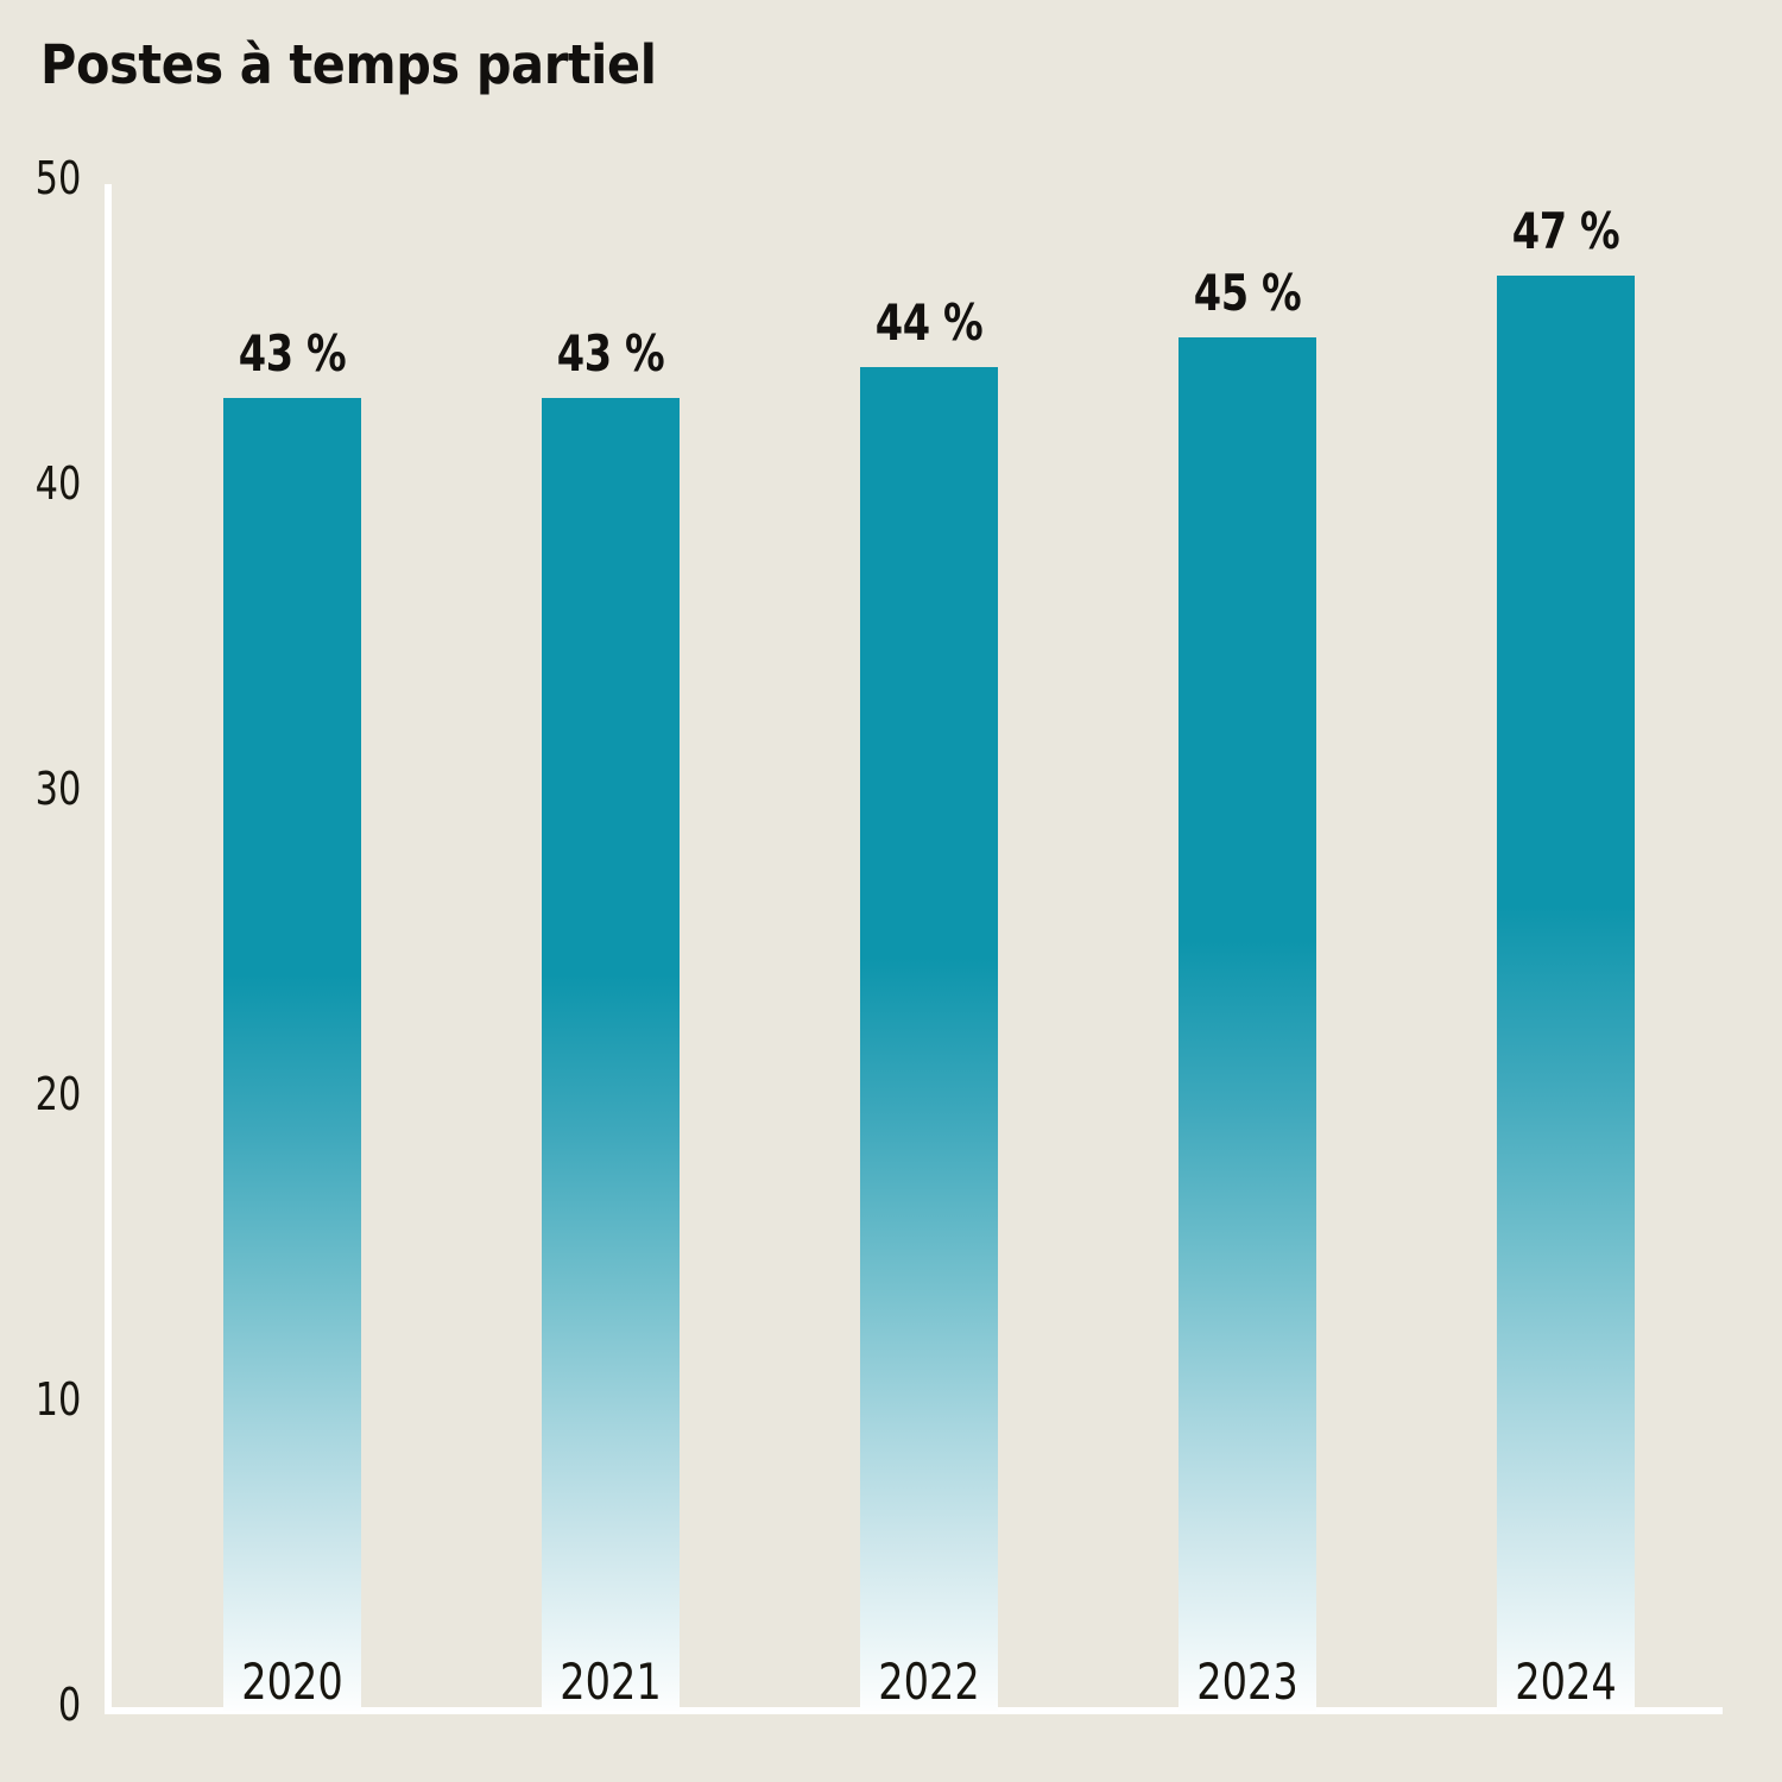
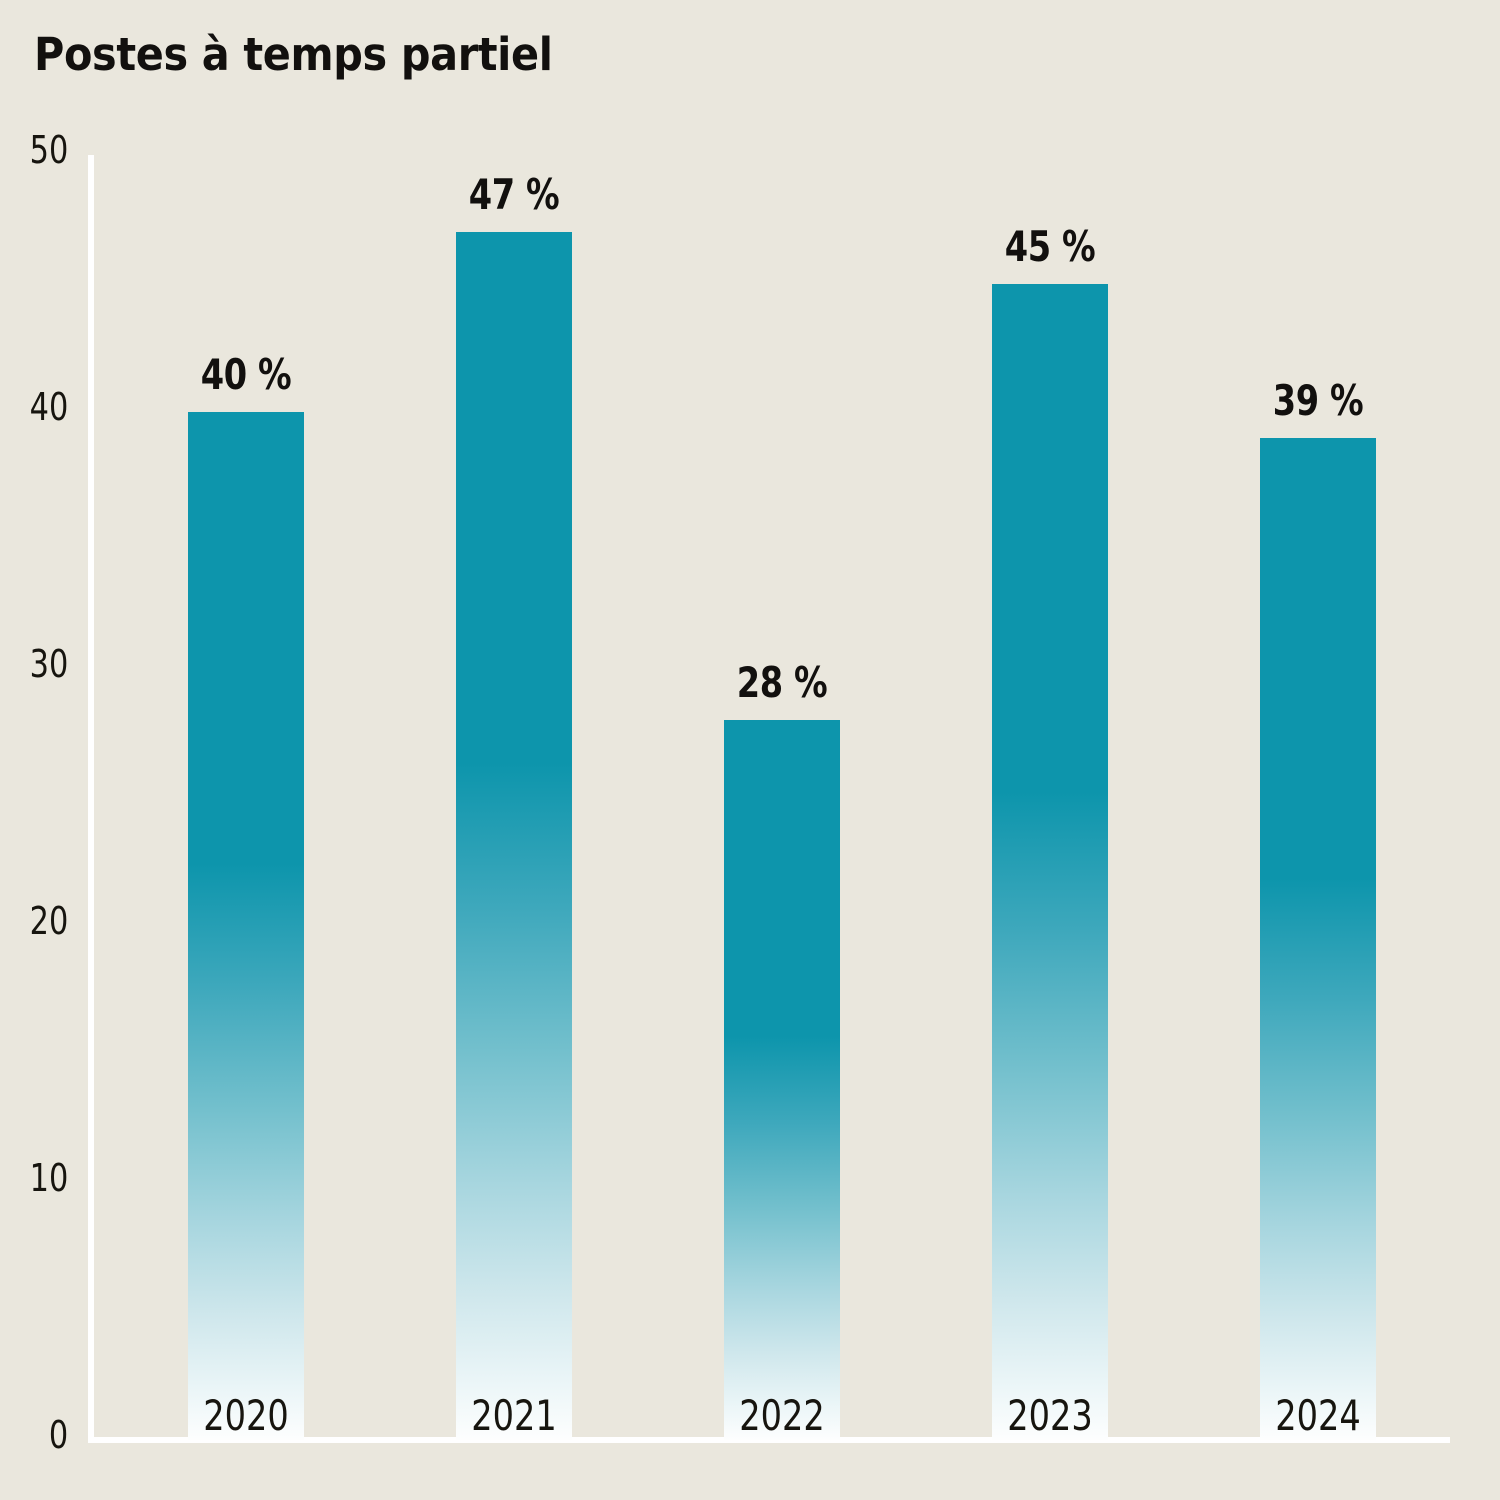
2020: 43 -> 40
2021: 43 -> 47
2022: 44 -> 28
2024: 47 -> 39
